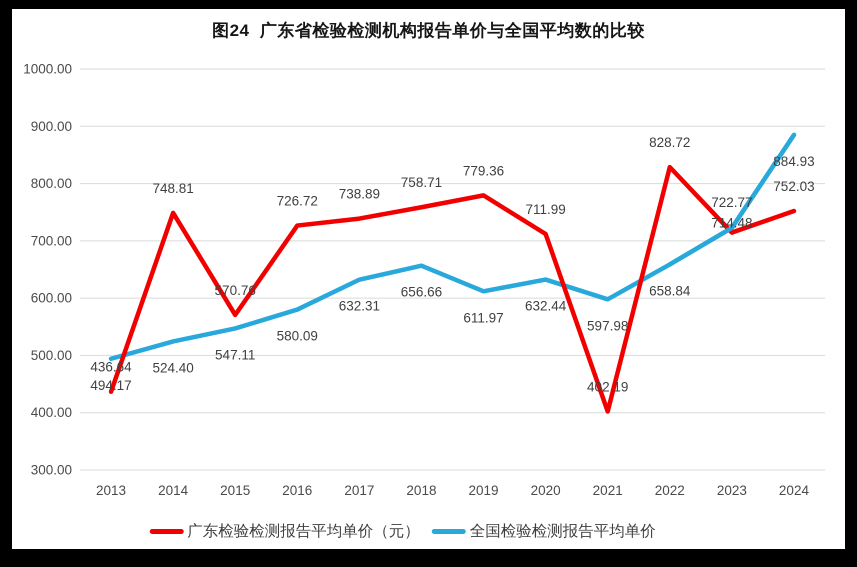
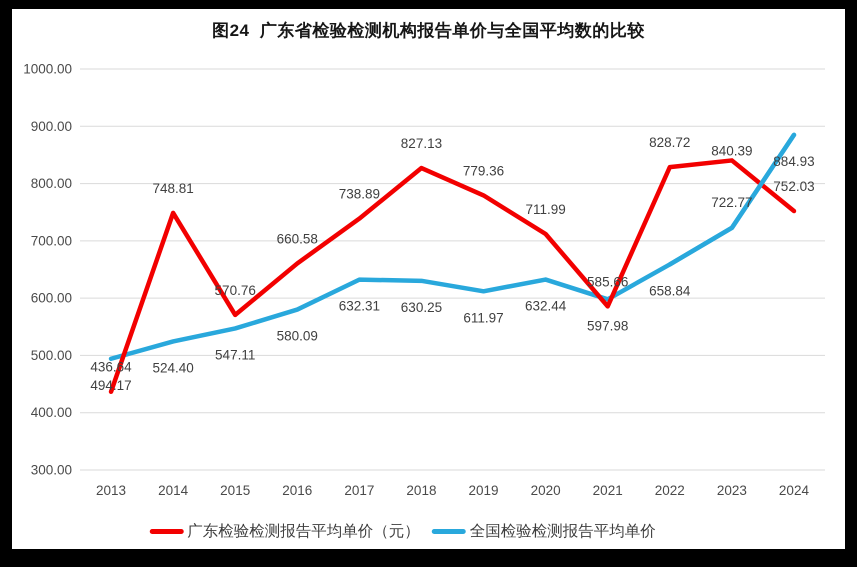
广东检验检测报告平均单价（元）/2016: 726.72 -> 660.58
广东检验检测报告平均单价（元）/2018: 758.71 -> 827.13
全国检验检测报告平均单价/2018: 656.66 -> 630.25
广东检验检测报告平均单价（元）/2021: 402.19 -> 585.66
广东检验检测报告平均单价（元）/2023: 714.48 -> 840.39
